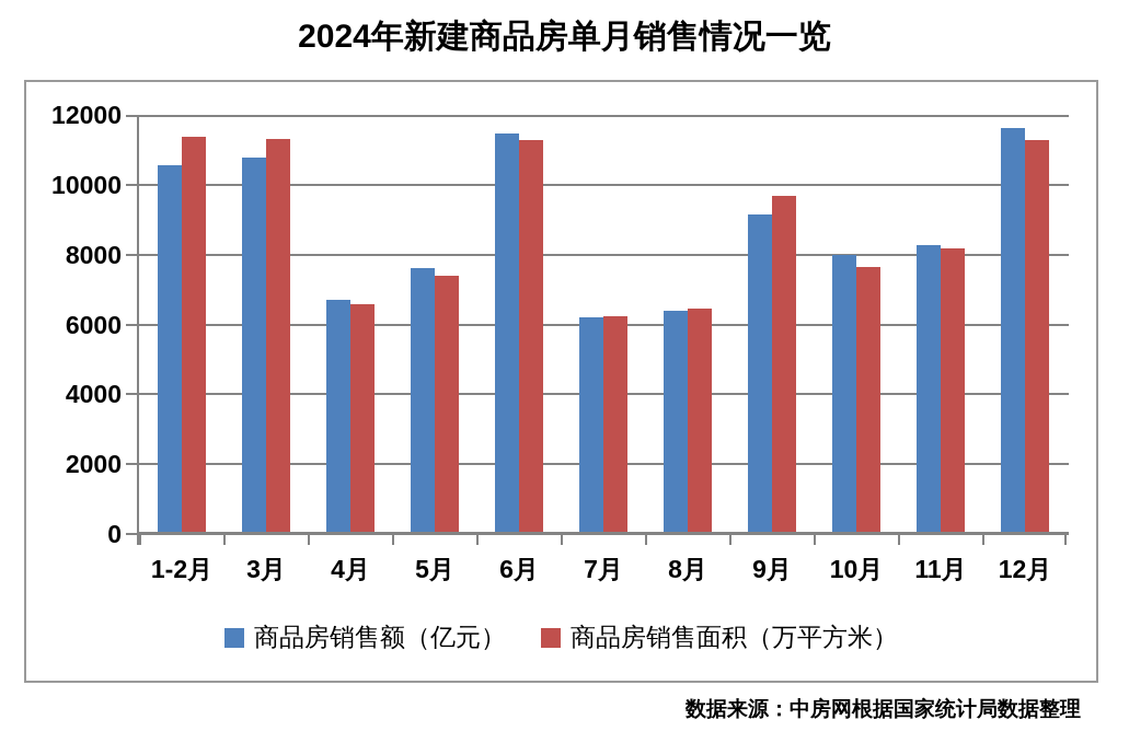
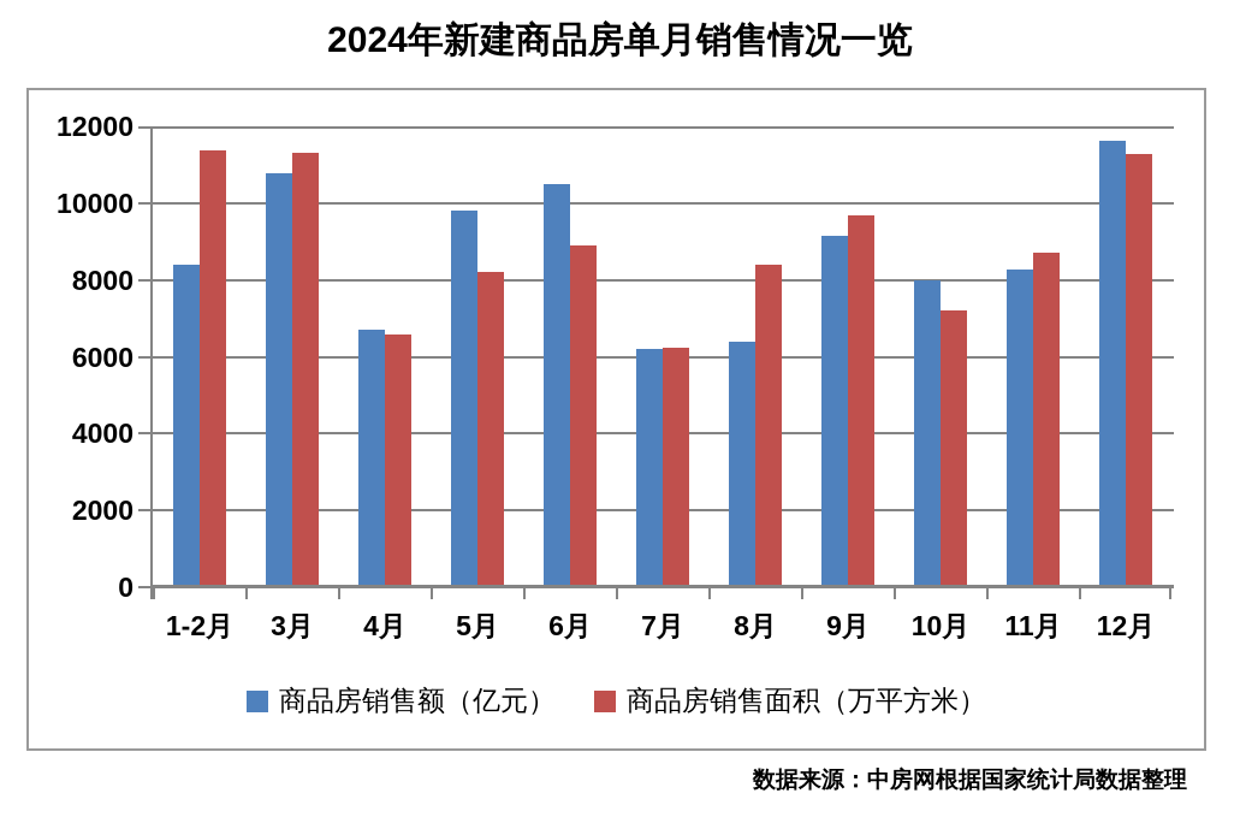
商品房销售额（亿元）/1-2月: 10600 -> 8400
商品房销售额（亿元）/5月: 7600 -> 9800
商品房销售面积（万平方米）/5月: 7400 -> 8200
商品房销售额（亿元）/6月: 11500 -> 10500
商品房销售面积（万平方米）/6月: 11300 -> 8900
商品房销售面积（万平方米）/8月: 6500 -> 8400
商品房销售面积（万平方米）/10月: 7600 -> 7200
商品房销售面积（万平方米）/11月: 8200 -> 8700
